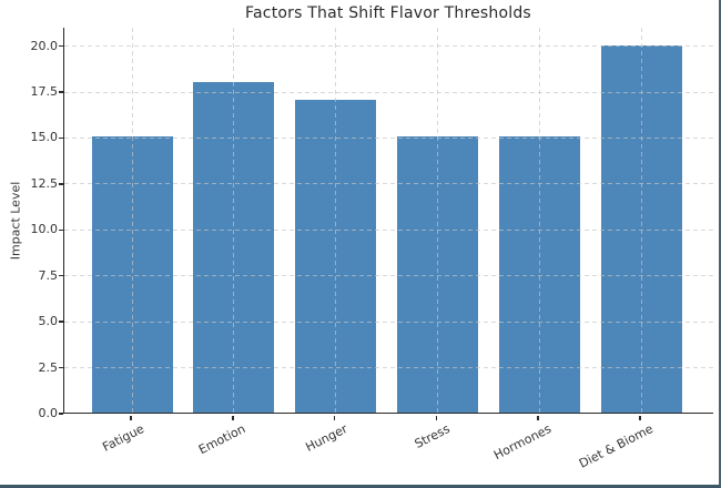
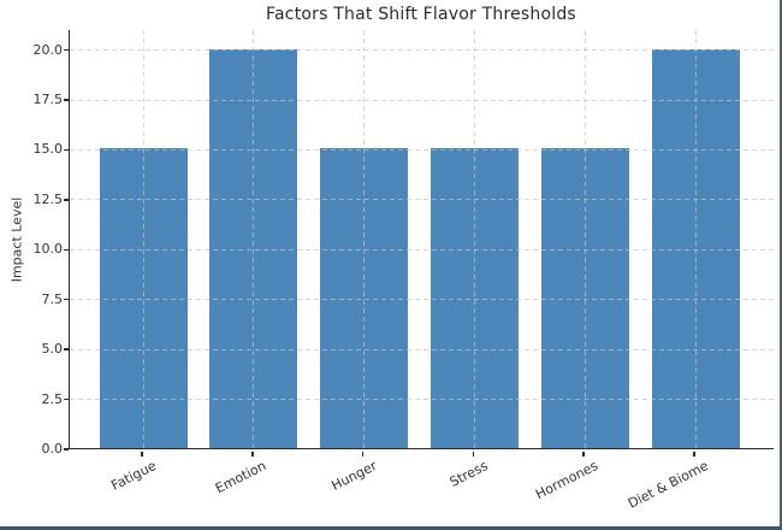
Emotion: 18 -> 20
Hunger: 17 -> 15
